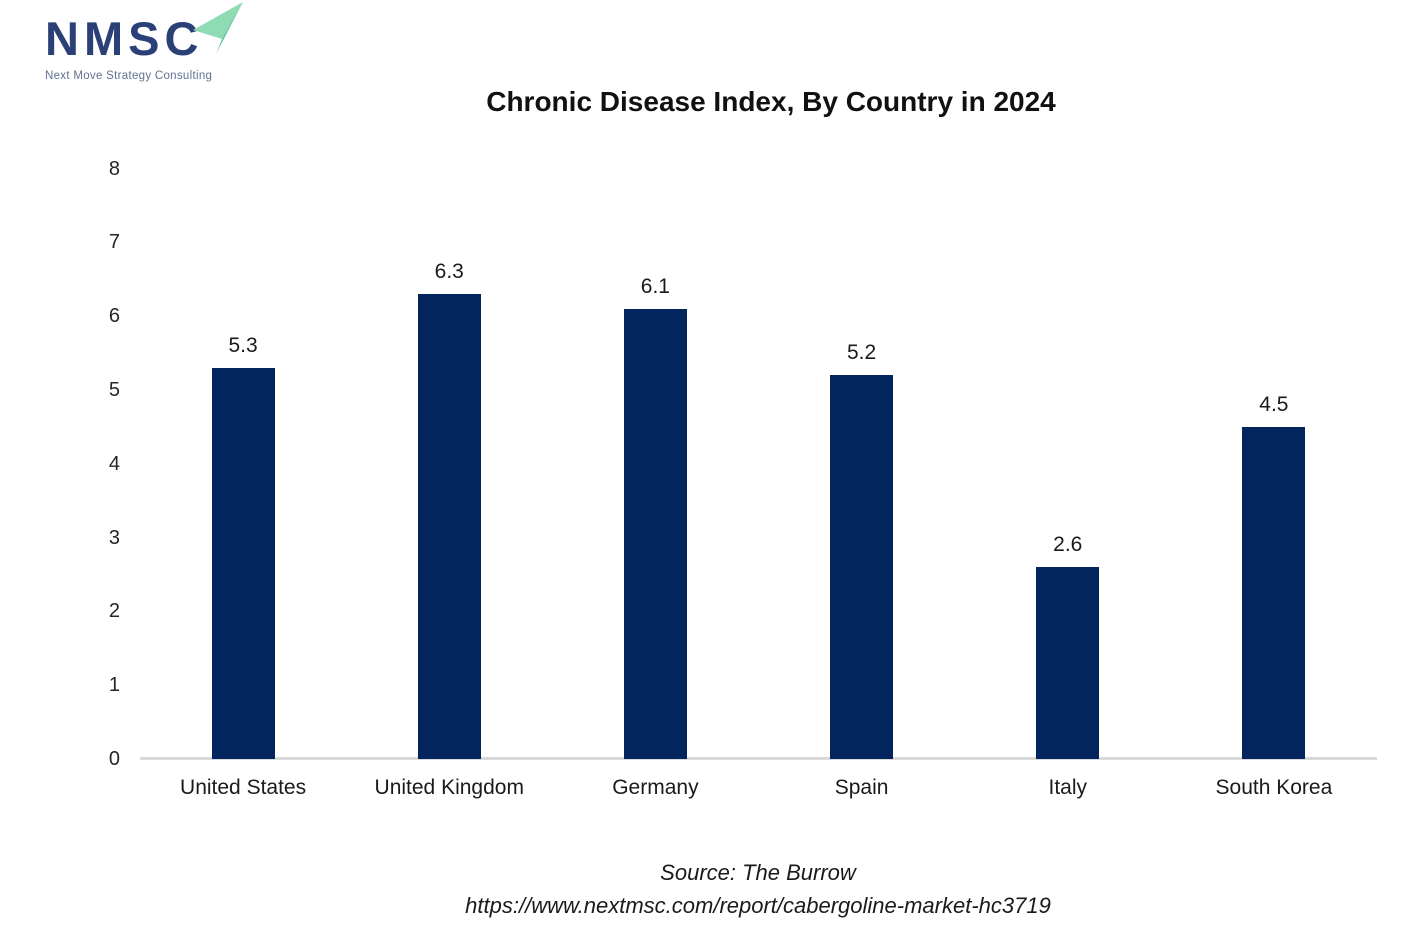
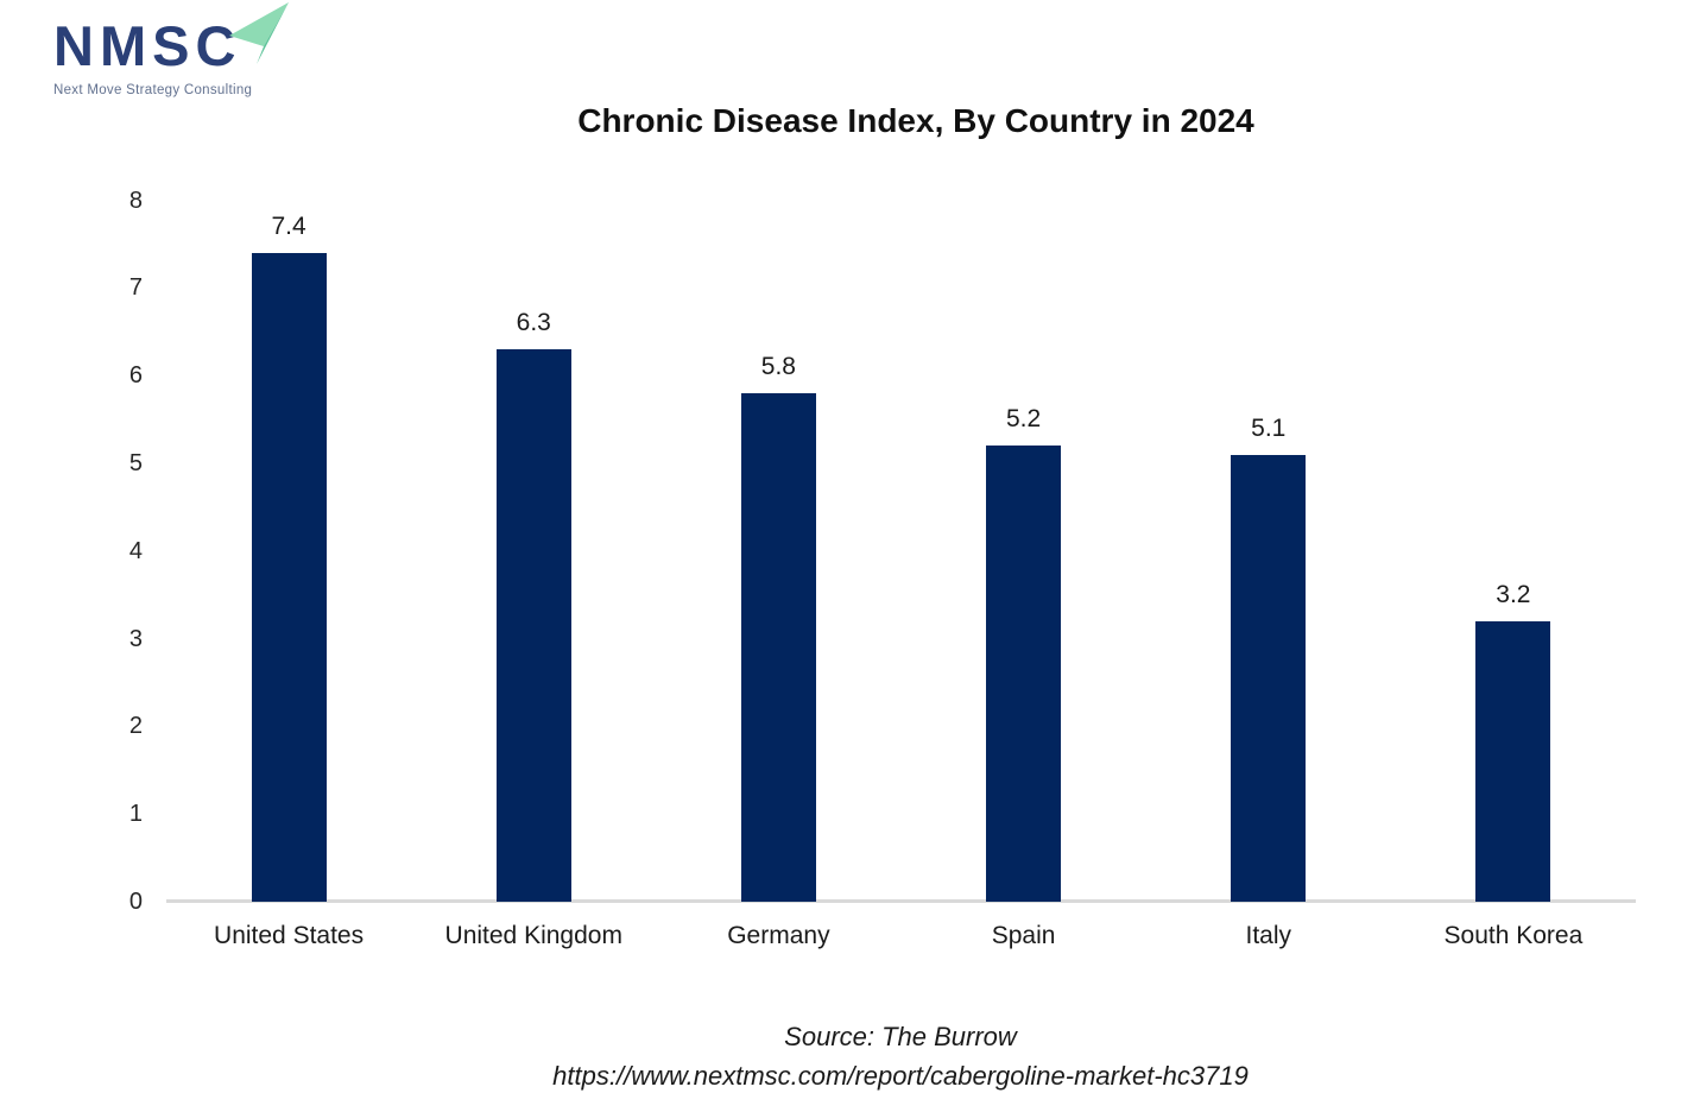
United States: 5.3 -> 7.4
Germany: 6.1 -> 5.8
Italy: 2.6 -> 5.1
South Korea: 4.5 -> 3.2
